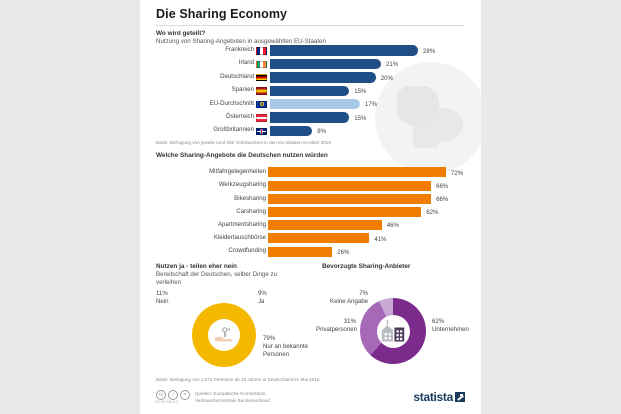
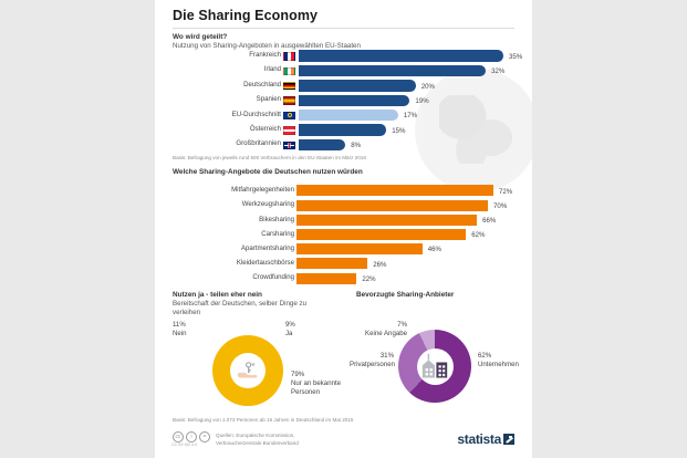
Wo wird geteilt?/Frankreich: 28% -> 35%
Wo wird geteilt?/Irland: 21% -> 32%
Wo wird geteilt?/Spanien: 15% -> 19%
Welche Sharing-Angebote die Deutschen nutzen würden/Werkzeugsharing: 66% -> 70%
Welche Sharing-Angebote die Deutschen nutzen würden/Kleidertauschbörse: 41% -> 26%
Welche Sharing-Angebote die Deutschen nutzen würden/Crowdfunding: 26% -> 22%
